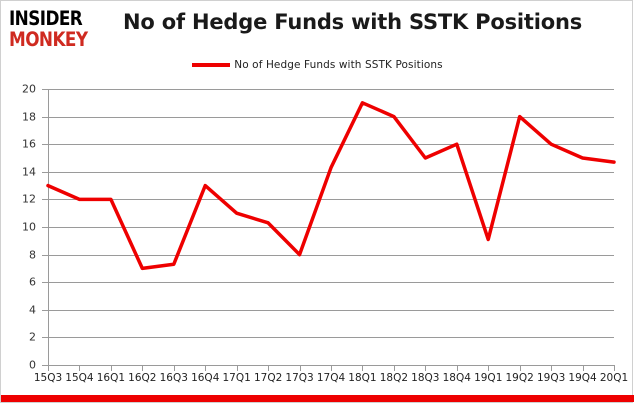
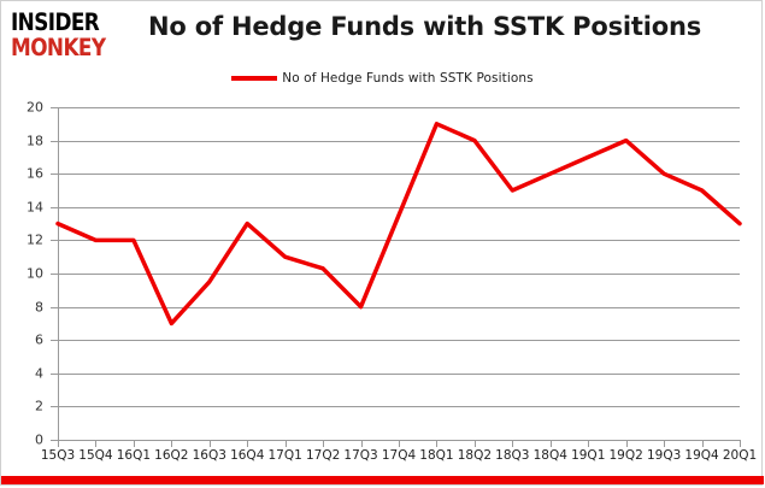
16Q3: 7.3 -> 9.5
17Q4: 14.3 -> 13.5
19Q1: 9.1 -> 17.0
20Q1: 14.7 -> 13.0
